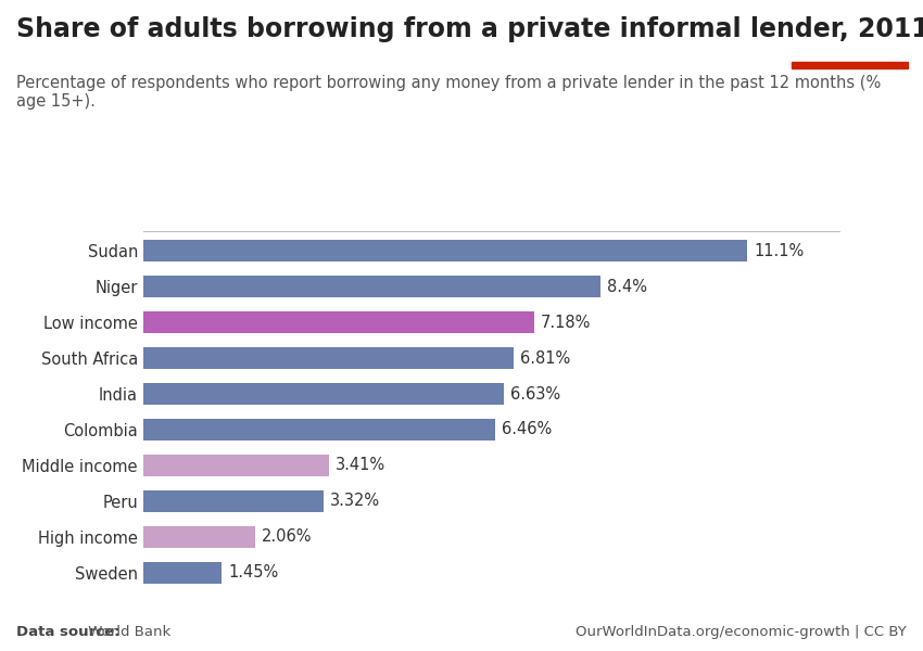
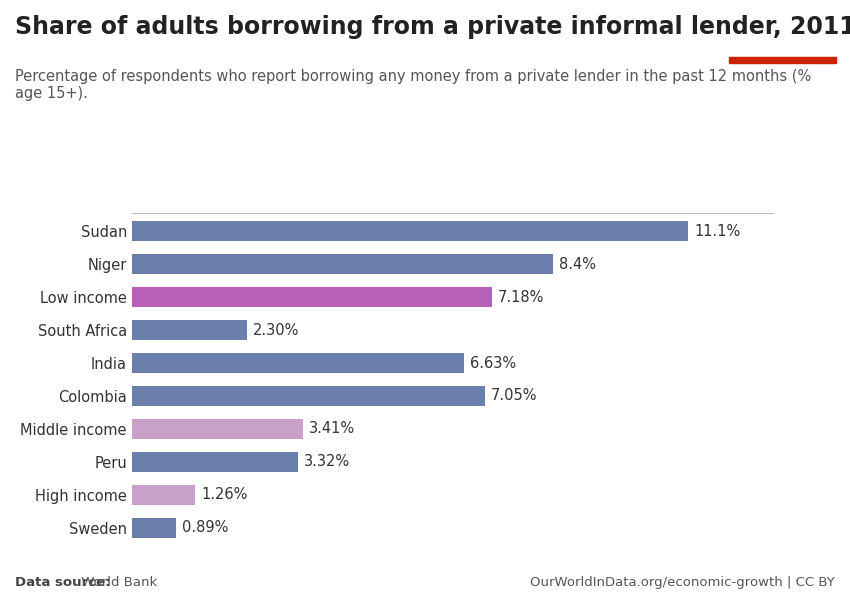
South Africa: 6.81% -> 2.30%
Colombia: 6.46% -> 7.05%
High income: 2.06% -> 1.26%
Sweden: 1.45% -> 0.89%
